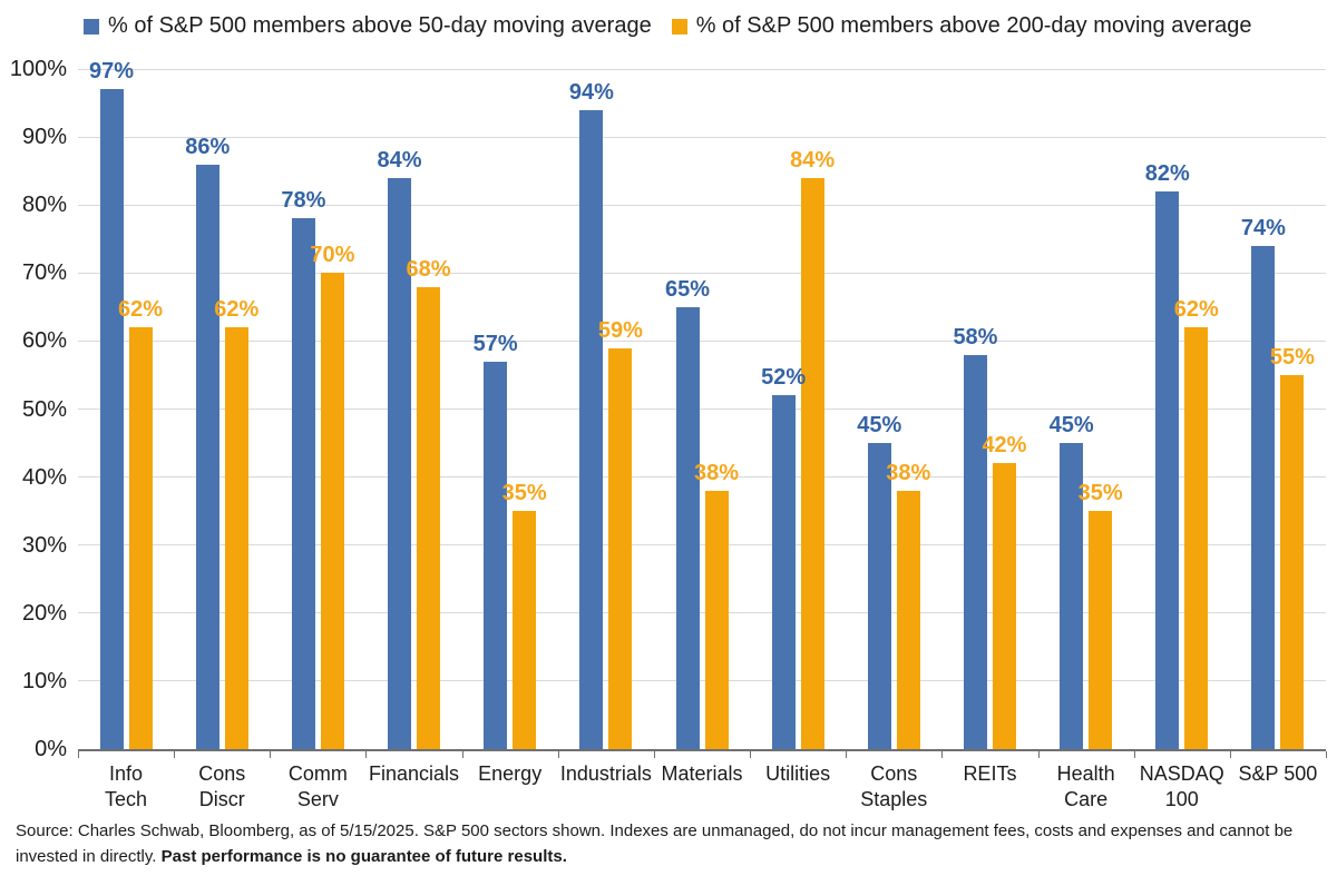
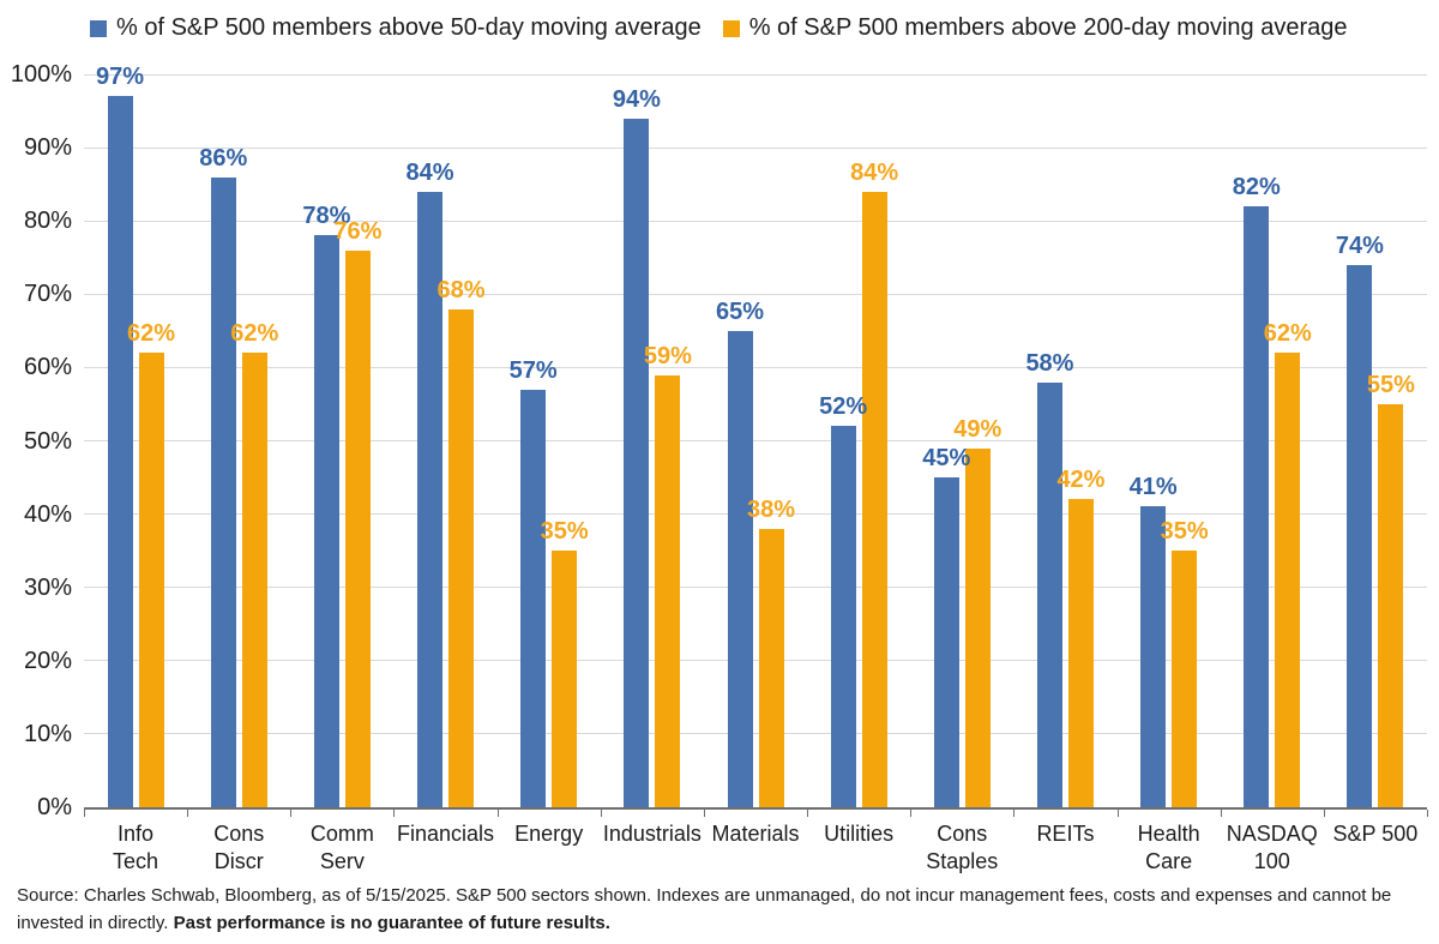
% of S&P 500 members above 200-day moving average/Comm Serv: 70% -> 76%
% of S&P 500 members above 200-day moving average/Cons Staples: 38% -> 49%
% of S&P 500 members above 50-day moving average/Health Care: 45% -> 41%
